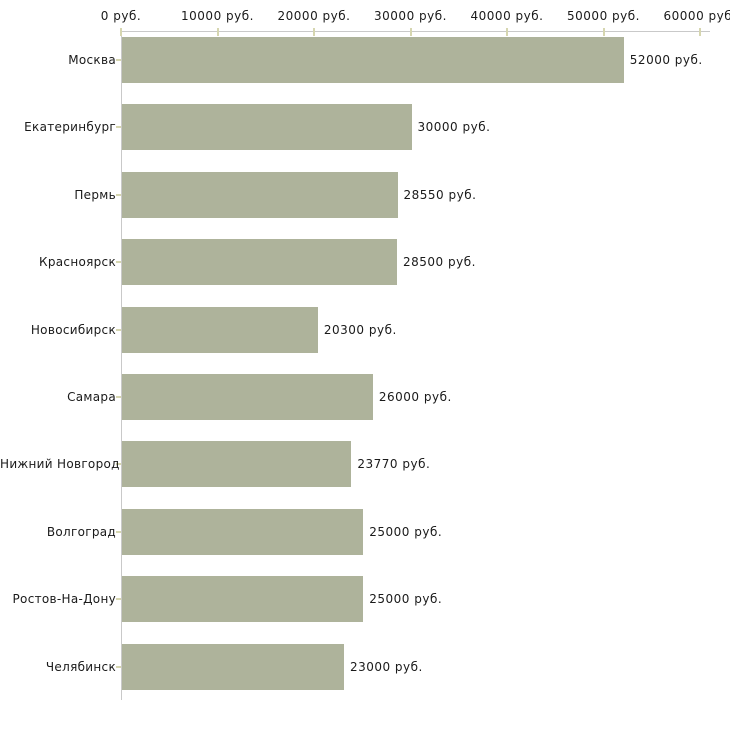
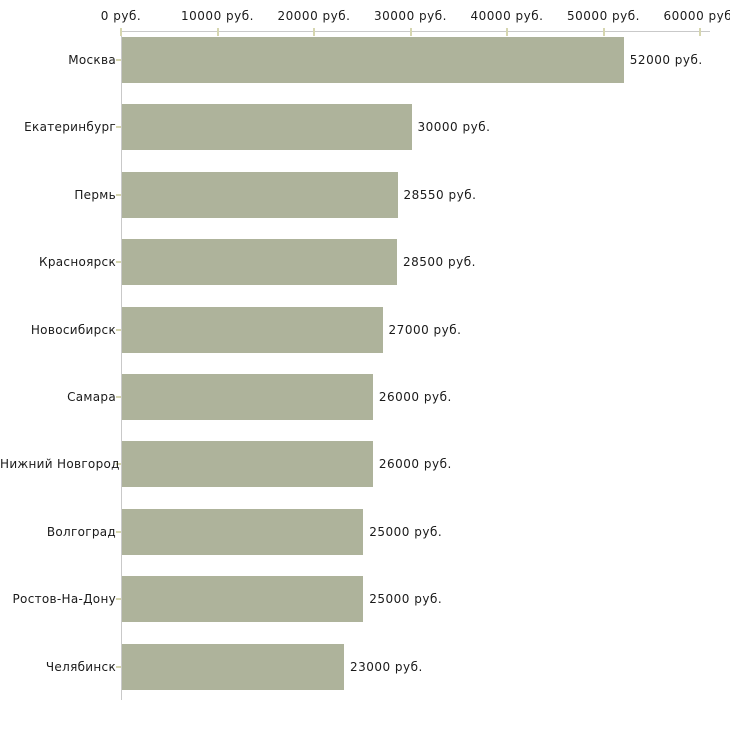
Новосибирск: 20300 -> 27000
Нижний Новгород: 23770 -> 26000
